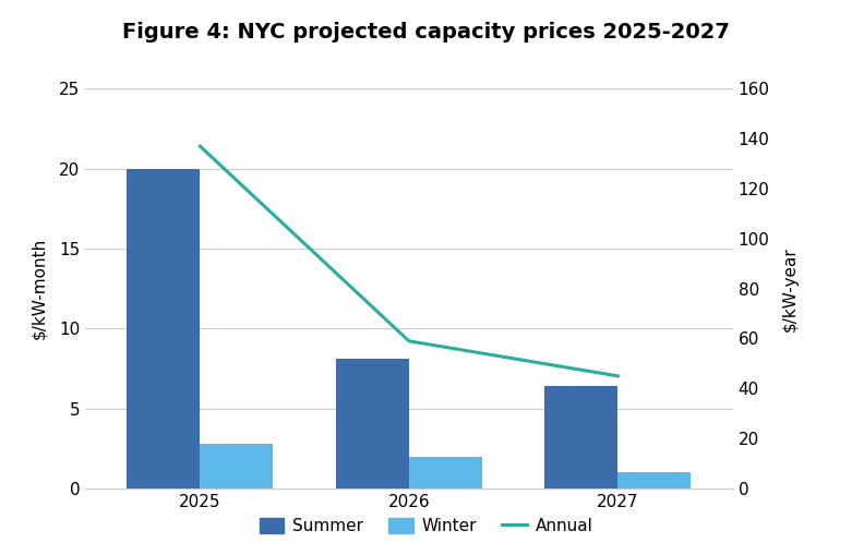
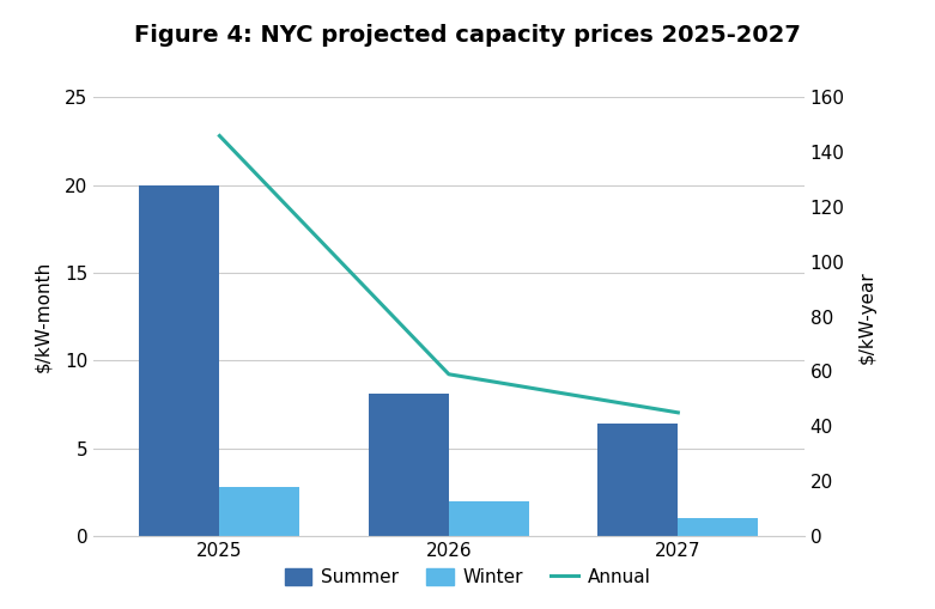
Annual/2025: 137 -> 146
